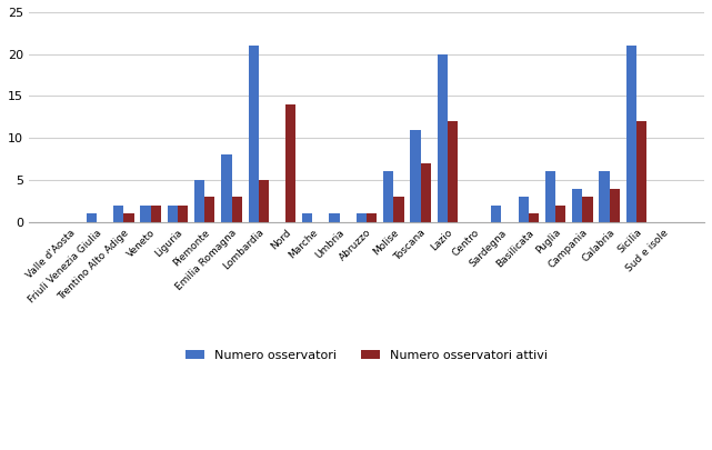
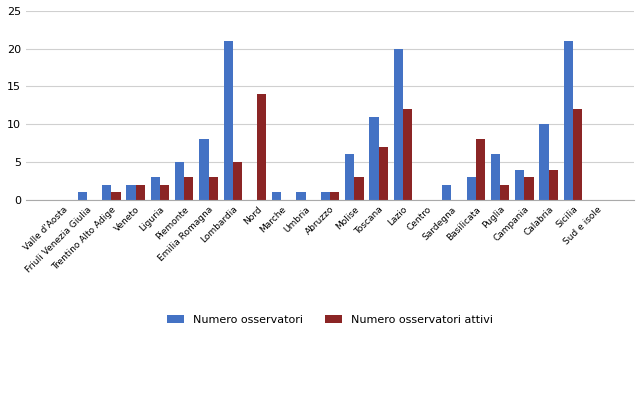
Numero osservatori/Liguria: 2 -> 3
Numero osservatori attivi/Basilicata: 1 -> 8
Numero osservatori/Calabria: 6 -> 10
